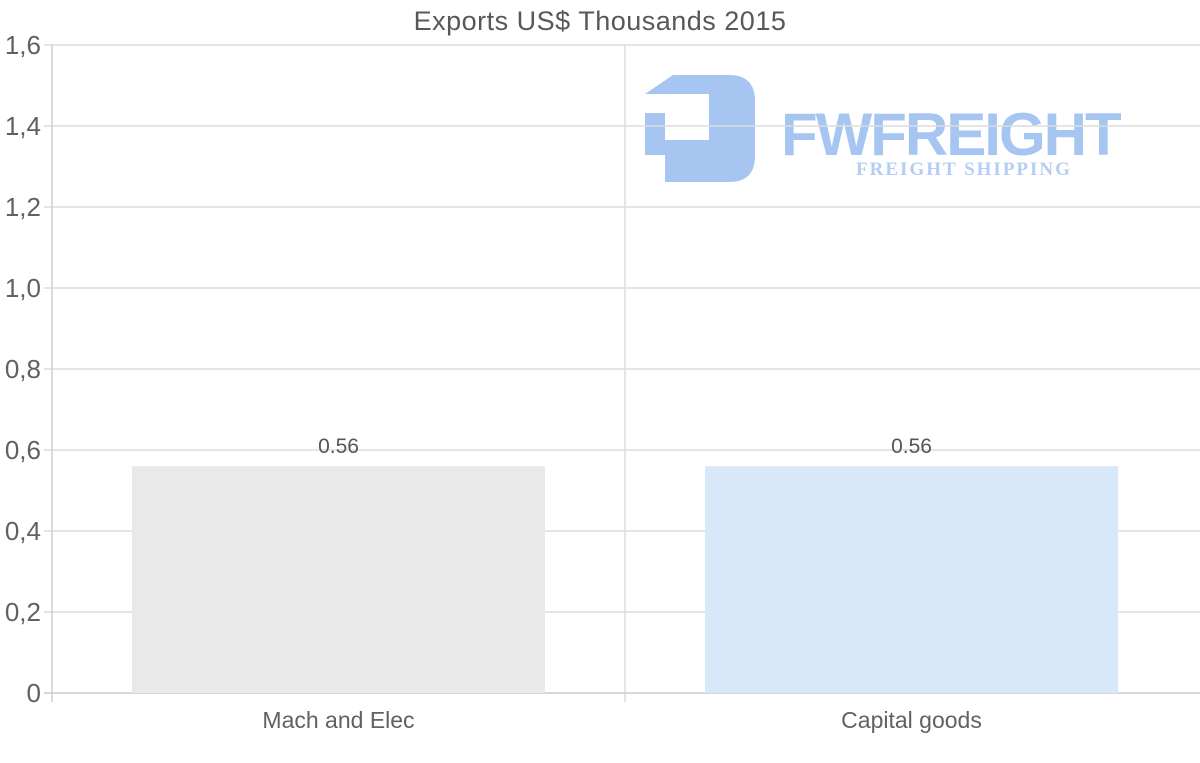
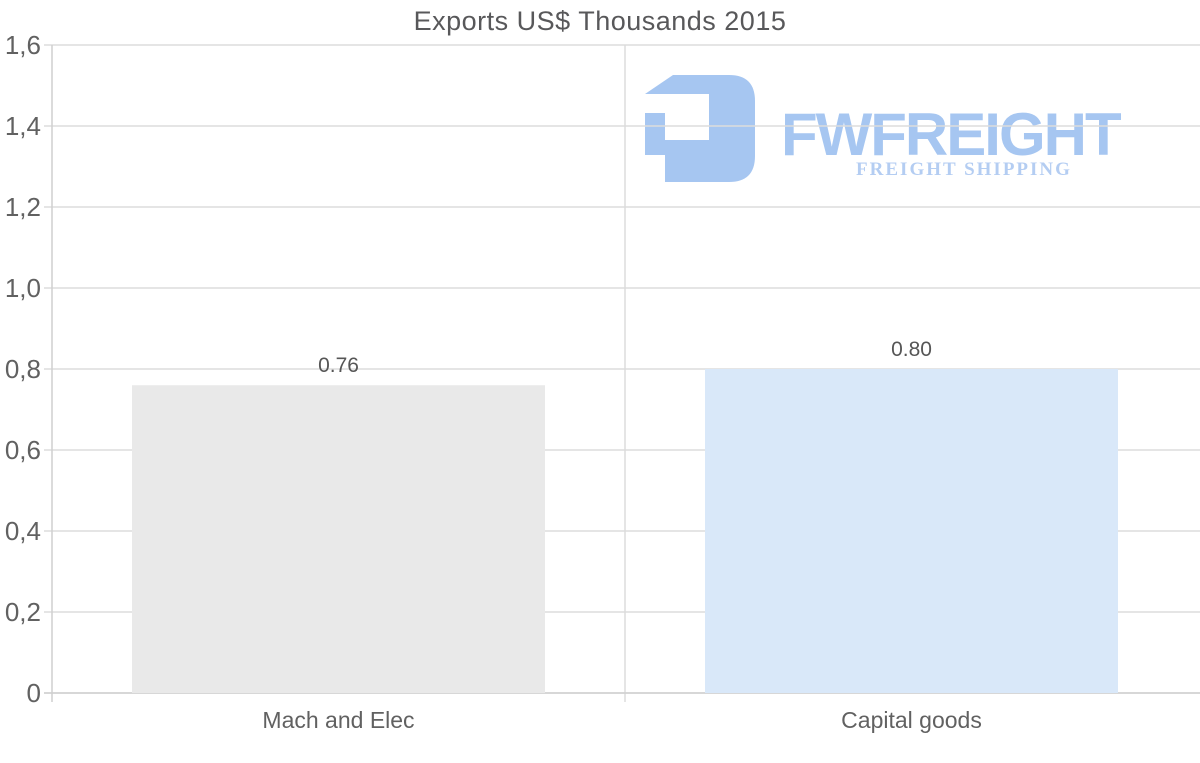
Mach and Elec: 0.56 -> 0.76
Capital goods: 0.56 -> 0.80
